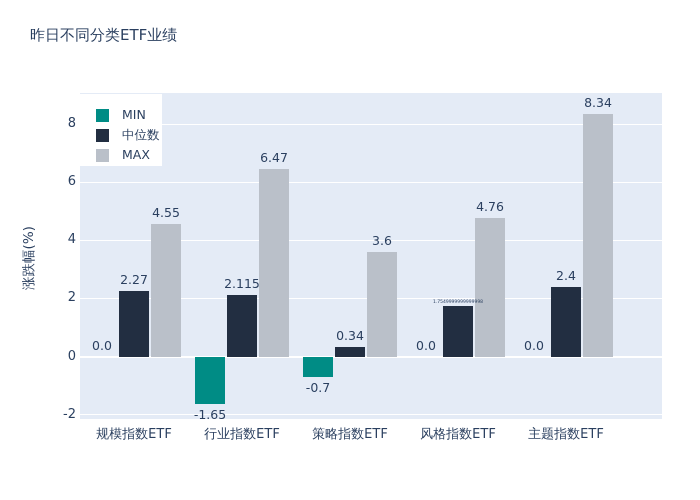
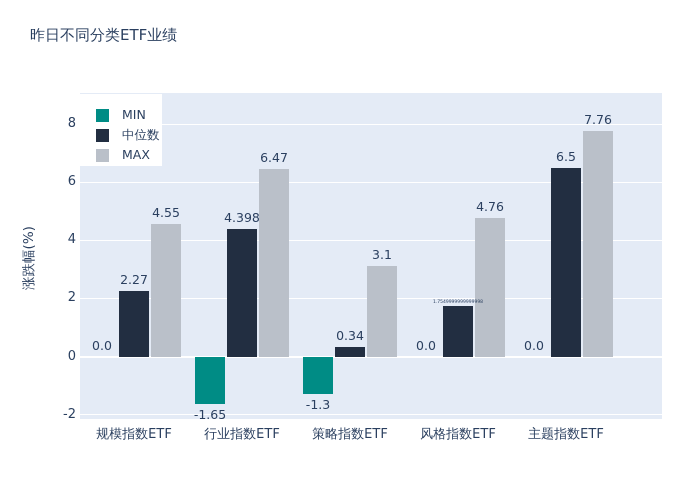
中位数/行业指数ETF: 2.115 -> 4.398
MIN/策略指数ETF: -0.7 -> -1.3
MAX/策略指数ETF: 3.6 -> 3.1
中位数/主题指数ETF: 2.4 -> 6.5
MAX/主题指数ETF: 8.34 -> 7.76
